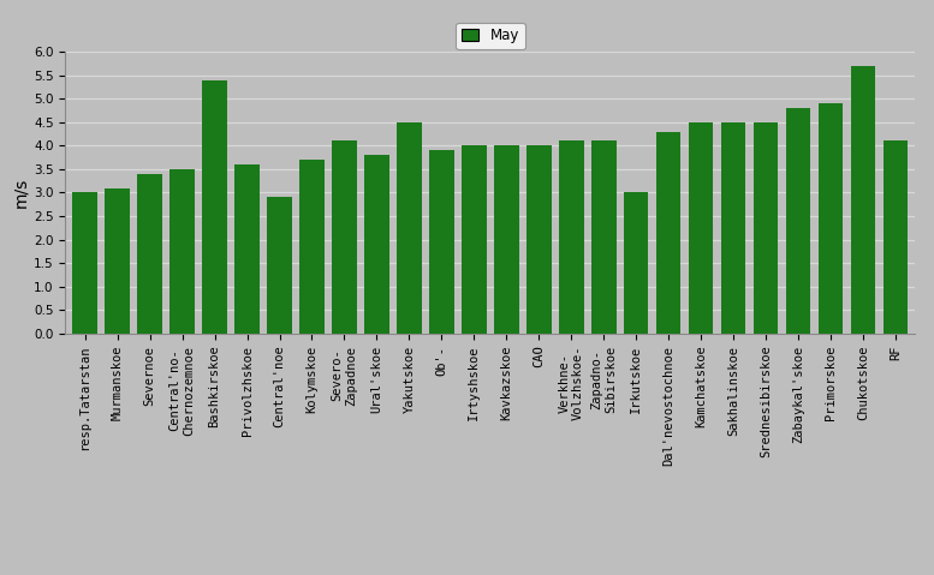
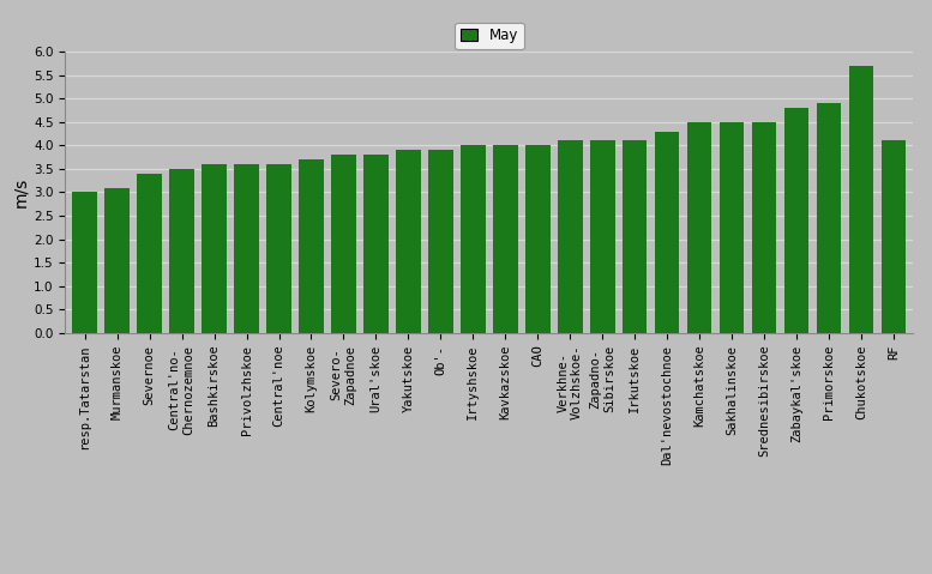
Bashkirskoe: 5.4 -> 3.6
Central'noe: 2.9 -> 3.6
Severo- Zapadnoe: 4.1 -> 3.8
Yakutskoe: 4.5 -> 3.9
Irkutskoe: 3.0 -> 4.1
